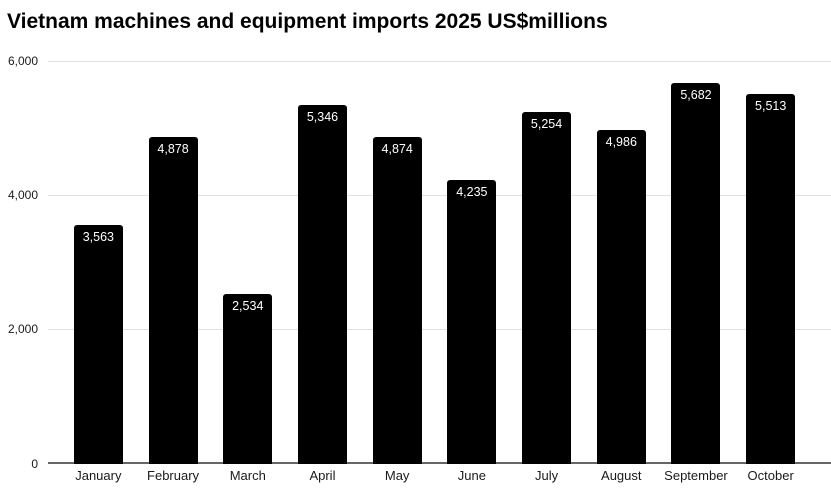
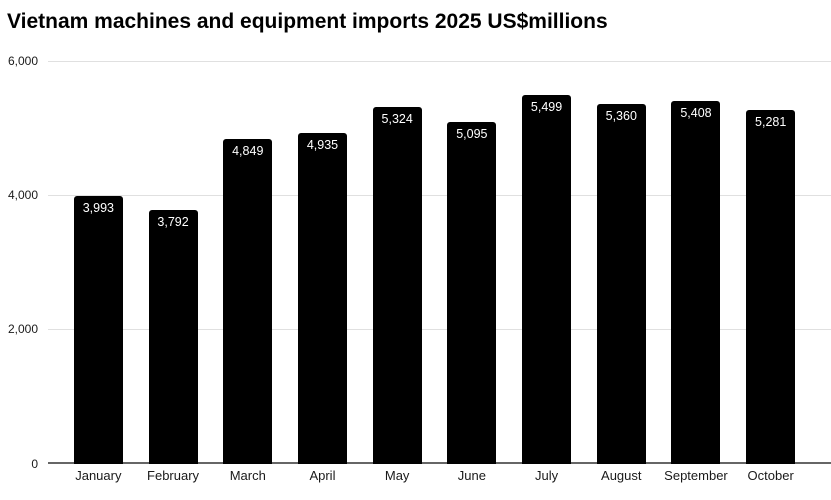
January: 3,563 -> 3,993
February: 4,878 -> 3,792
March: 2,534 -> 4,849
April: 5,346 -> 4,935
May: 4,874 -> 5,324
June: 4,235 -> 5,095
July: 5,254 -> 5,499
August: 4,986 -> 5,360
September: 5,682 -> 5,408
October: 5,513 -> 5,281
